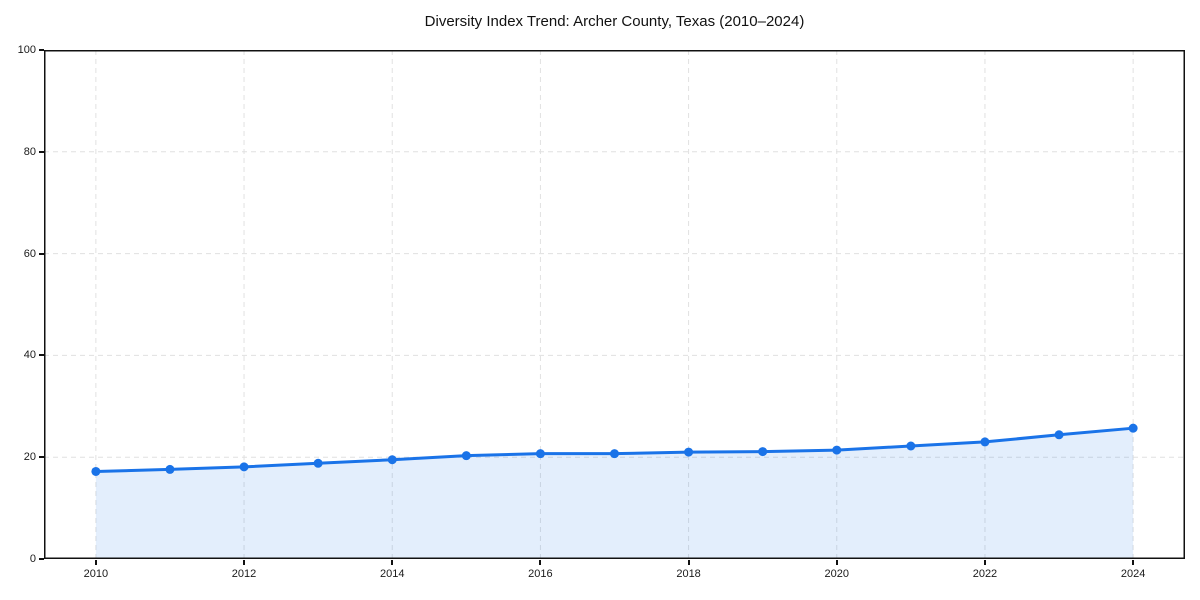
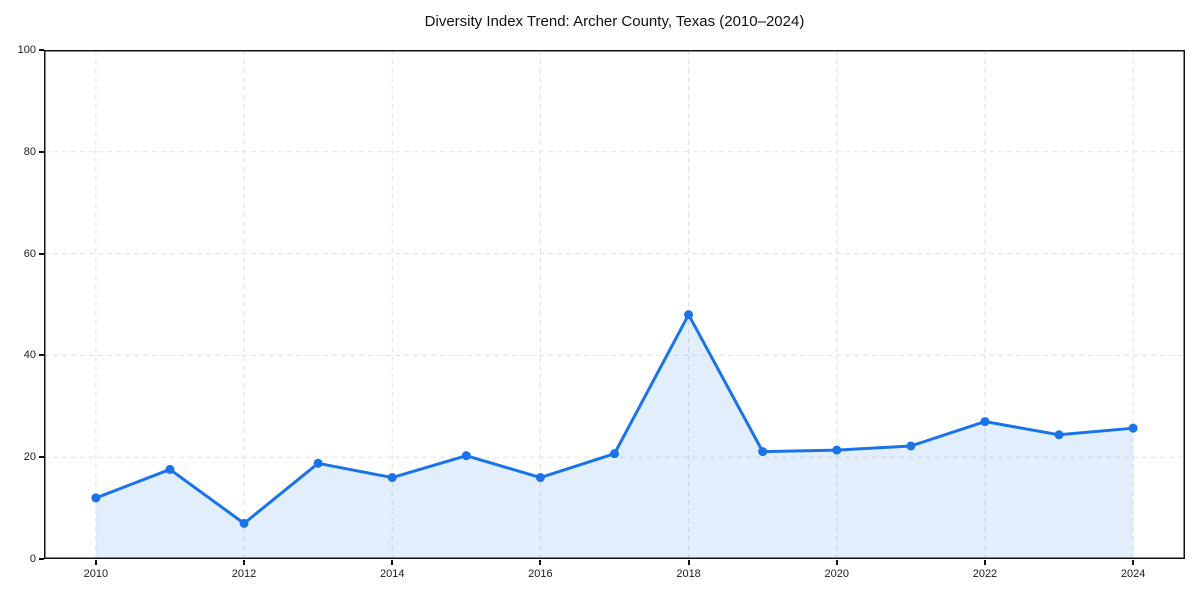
2010: 17 -> 12
2012: 18 -> 7
2014: 20 -> 16
2016: 21 -> 16
2018: 21 -> 48
2022: 23 -> 27
